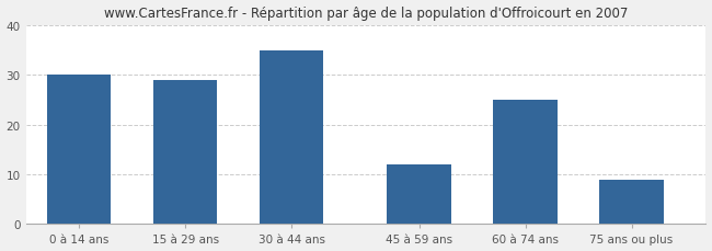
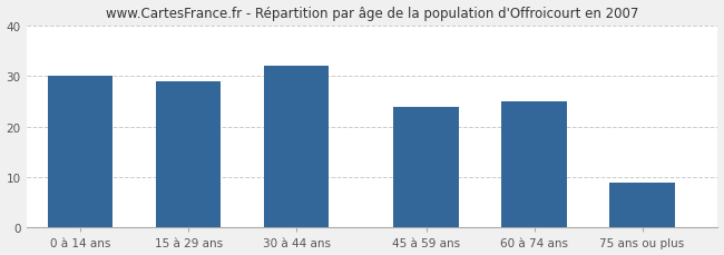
30 à 44 ans: 35 -> 32
45 à 59 ans: 12 -> 24
